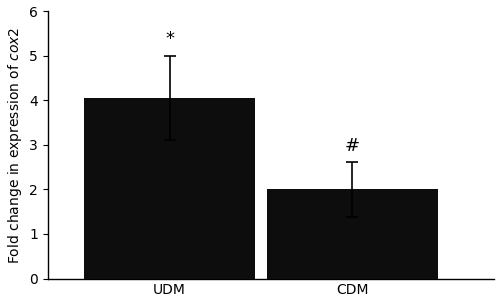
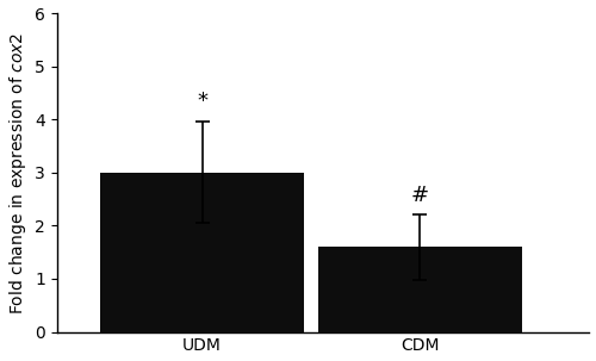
UDM: 4.05 -> 3.00
CDM: 2.00 -> 1.60
